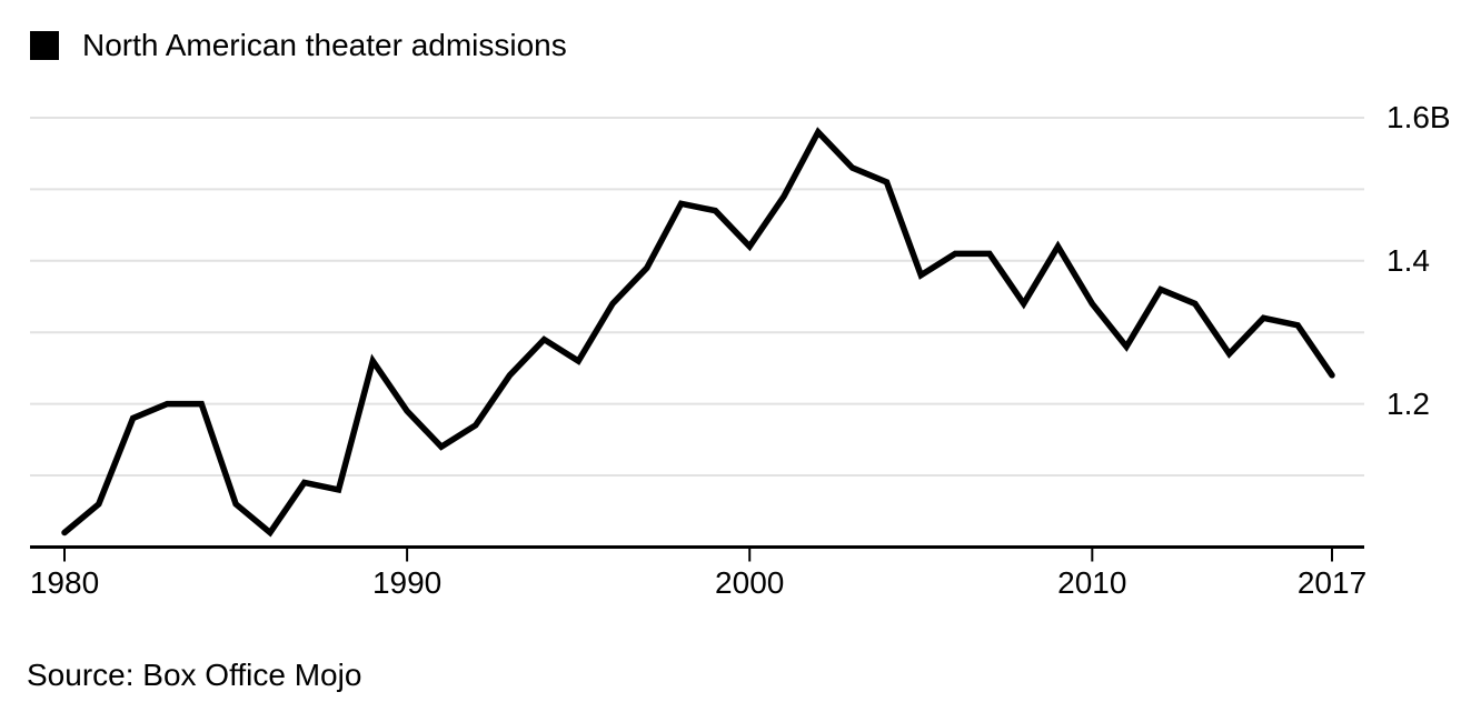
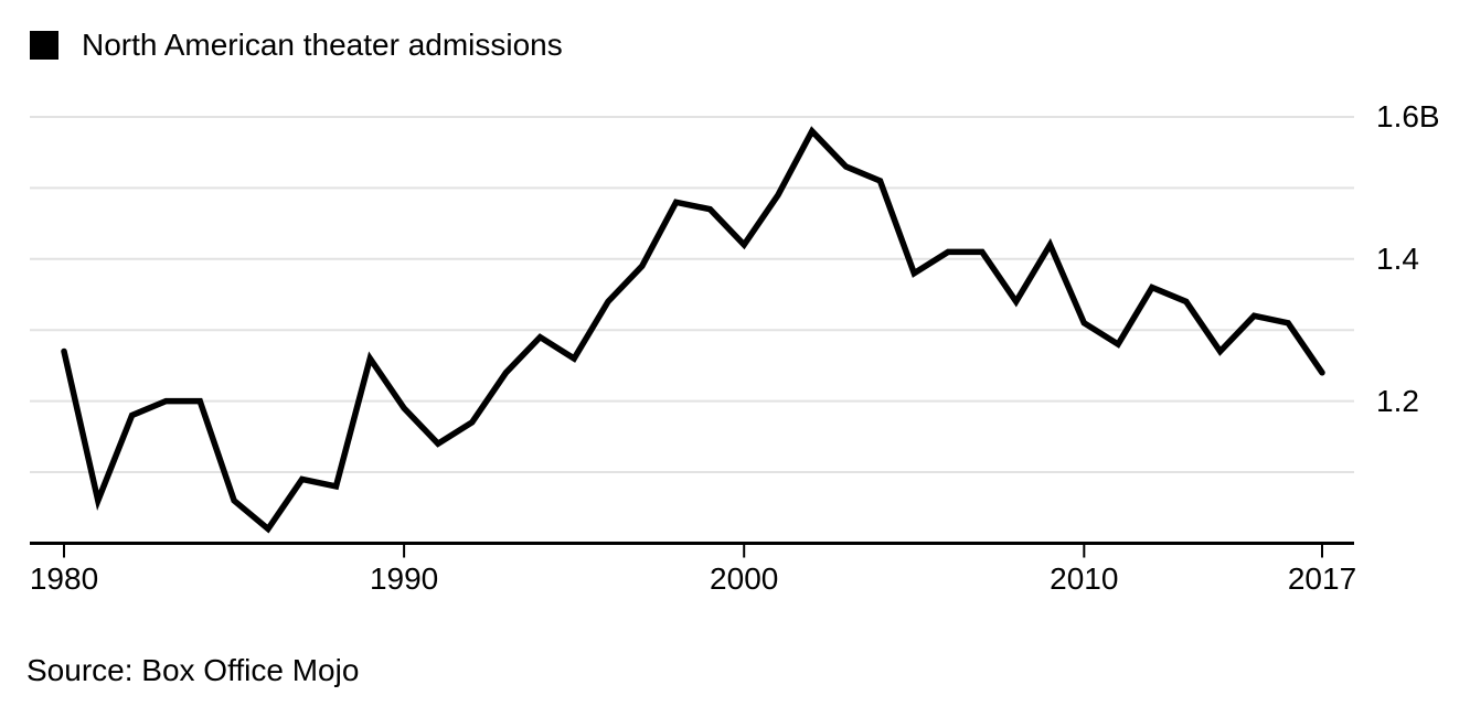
1980: 1.02B -> 1.27B
2010: 1.34B -> 1.31B
